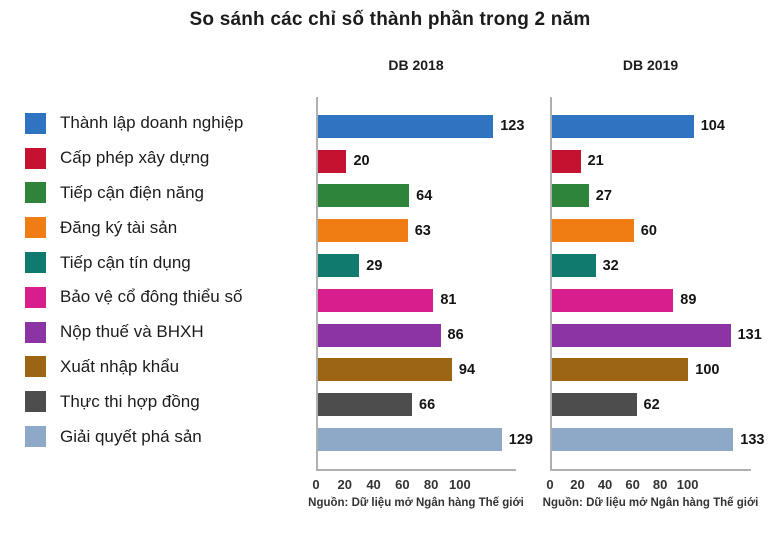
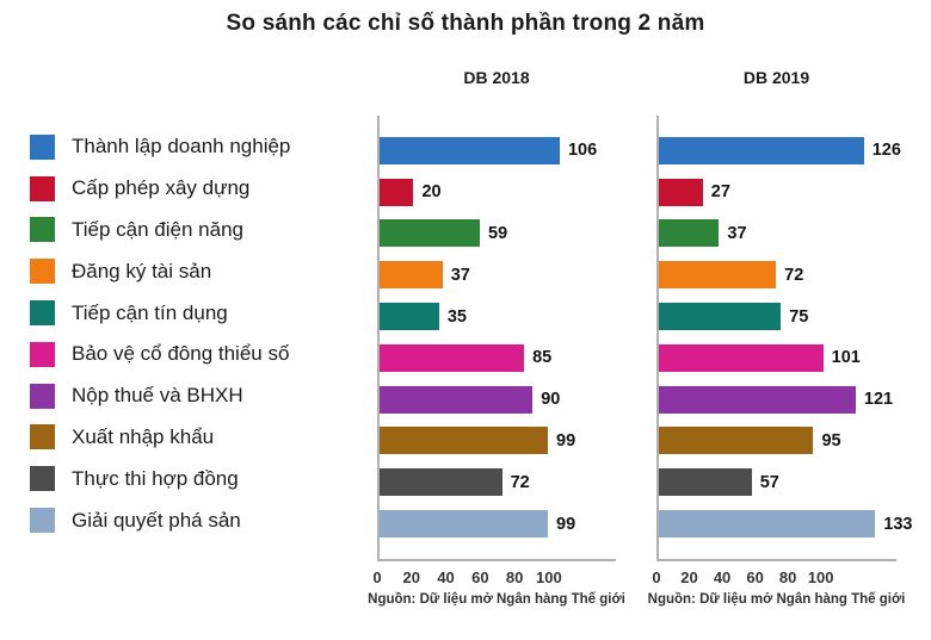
DB 2018/Thành lập doanh nghiệp: 123 -> 106
DB 2019/Thành lập doanh nghiệp: 104 -> 126
DB 2019/Cấp phép xây dựng: 21 -> 27
DB 2018/Tiếp cận điện năng: 64 -> 59
DB 2019/Tiếp cận điện năng: 27 -> 37
DB 2018/Đăng ký tài sản: 63 -> 37
DB 2019/Đăng ký tài sản: 60 -> 72
DB 2018/Tiếp cận tín dụng: 29 -> 35
DB 2019/Tiếp cận tín dụng: 32 -> 75
DB 2018/Bảo vệ cổ đông thiểu số: 81 -> 85
DB 2019/Bảo vệ cổ đông thiểu số: 89 -> 101
DB 2018/Nộp thuế và BHXH: 86 -> 90
DB 2019/Nộp thuế và BHXH: 131 -> 121
DB 2018/Xuất nhập khẩu: 94 -> 99
DB 2019/Xuất nhập khẩu: 100 -> 95
DB 2018/Thực thi hợp đồng: 66 -> 72
DB 2019/Thực thi hợp đồng: 62 -> 57
DB 2018/Giải quyết phá sản: 129 -> 99
